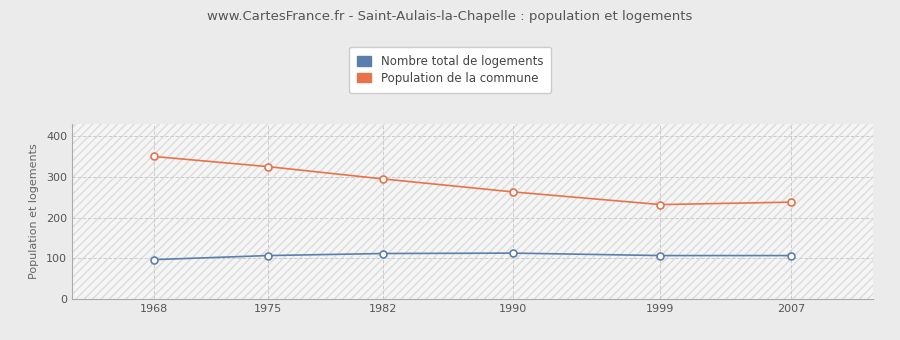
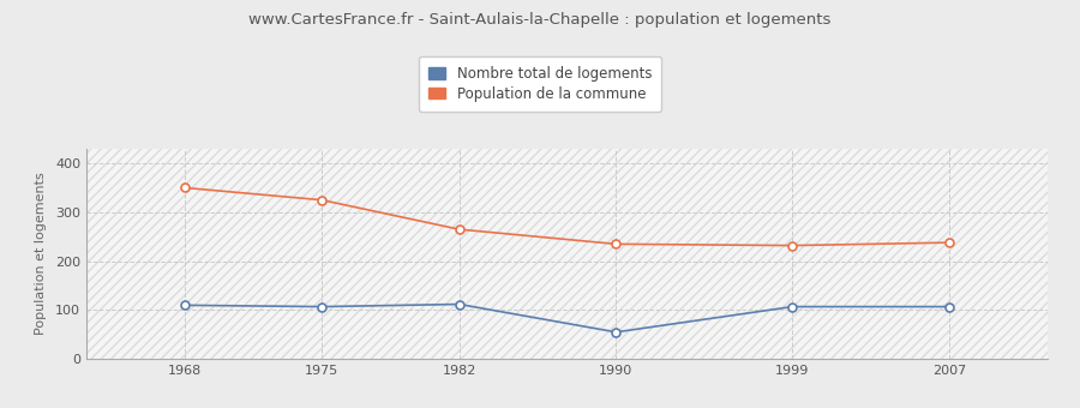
Nombre total de logements/1968: 97 -> 110
Population de la commune/1982: 295 -> 265
Nombre total de logements/1990: 113 -> 55
Population de la commune/1990: 263 -> 235
